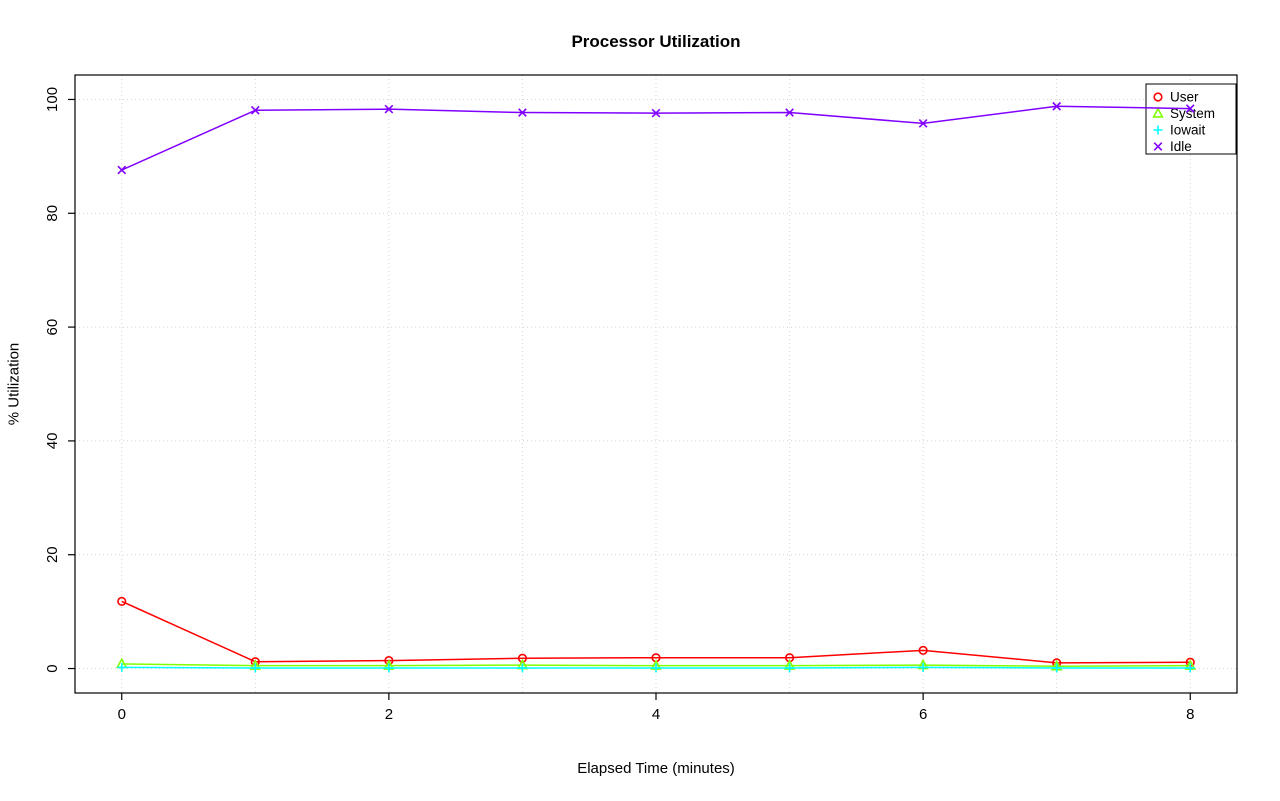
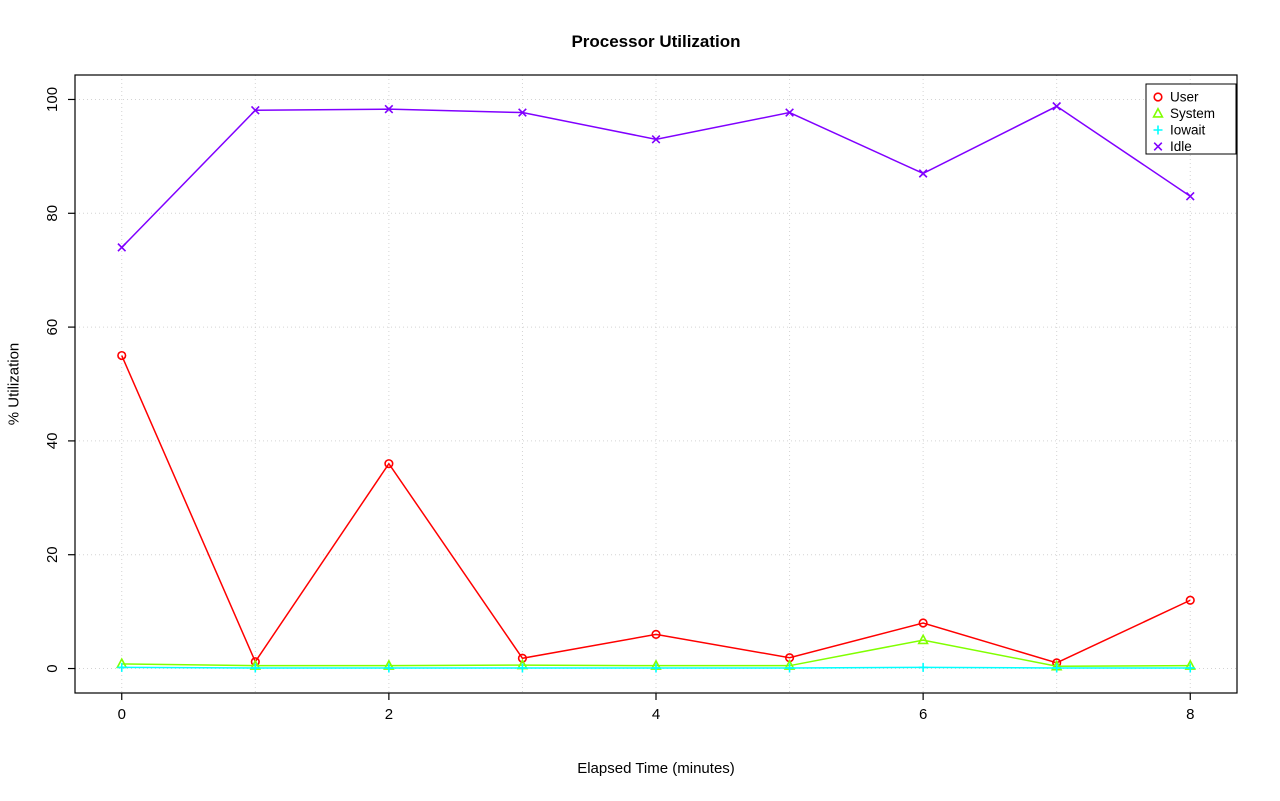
User/0: 12 -> 55
Idle/0: 88 -> 74
User/2: 1 -> 36
User/4: 2 -> 6
Idle/4: 98 -> 93
User/6: 3 -> 8
System/6: 1 -> 5
Idle/6: 96 -> 87
User/8: 1 -> 12
Idle/8: 98 -> 83
